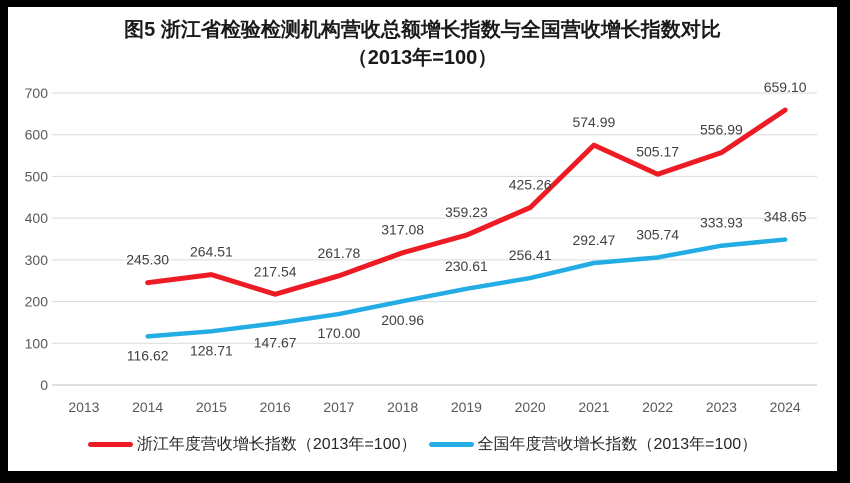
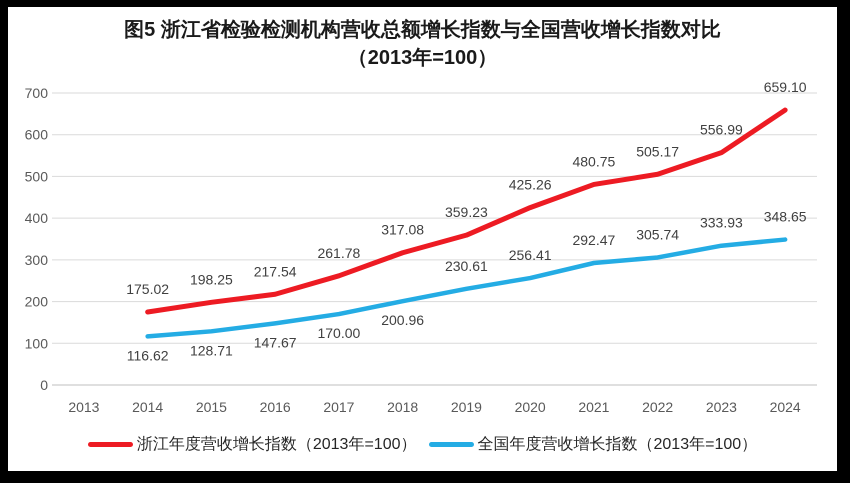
浙江年度营收增长指数（2013年=100）/2014: 245.30 -> 175.02
浙江年度营收增长指数（2013年=100）/2015: 264.51 -> 198.25
浙江年度营收增长指数（2013年=100）/2021: 574.99 -> 480.75
